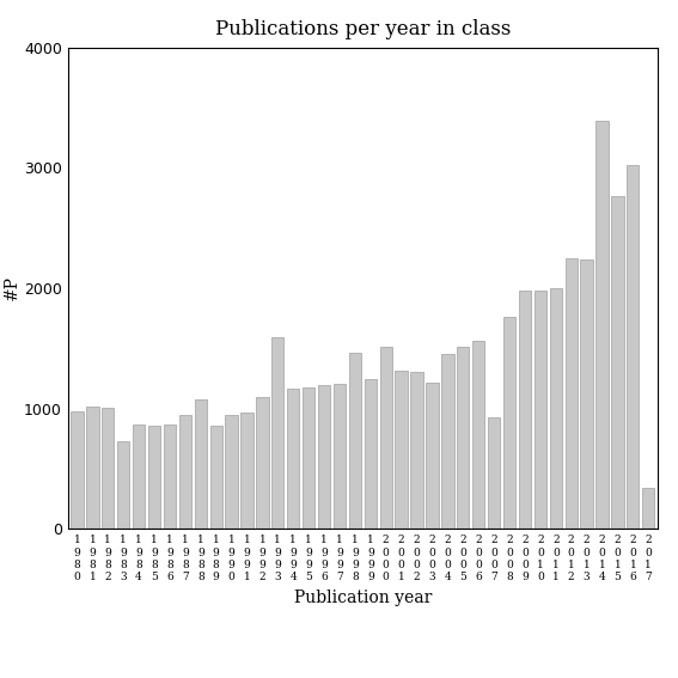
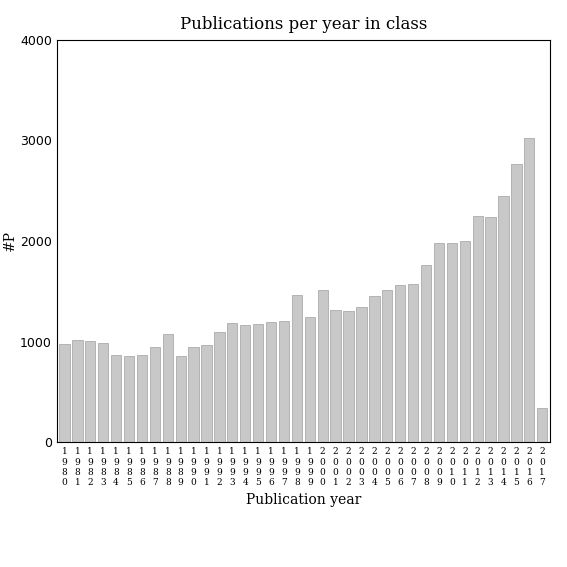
1 9 8 3: 730 -> 990
1 9 9 3: 1590 -> 1180
2 0 0 3: 1210 -> 1340
2 0 0 7: 930 -> 1570
2 0 1 4: 3390 -> 2450
